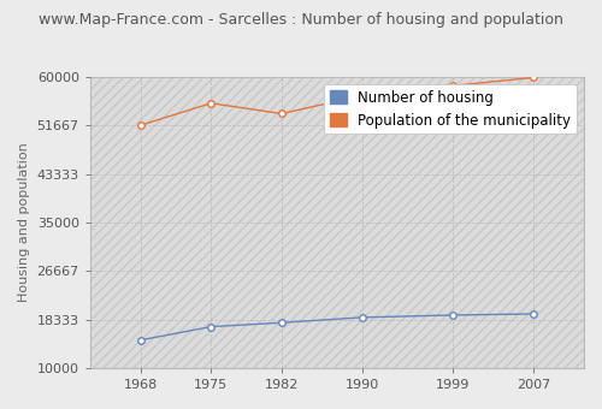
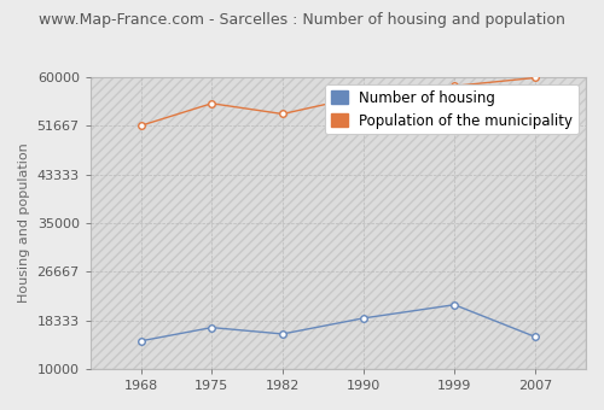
Number of housing/1982: 17800 -> 16000
Number of housing/1999: 19100 -> 21000
Number of housing/2007: 19300 -> 15500
